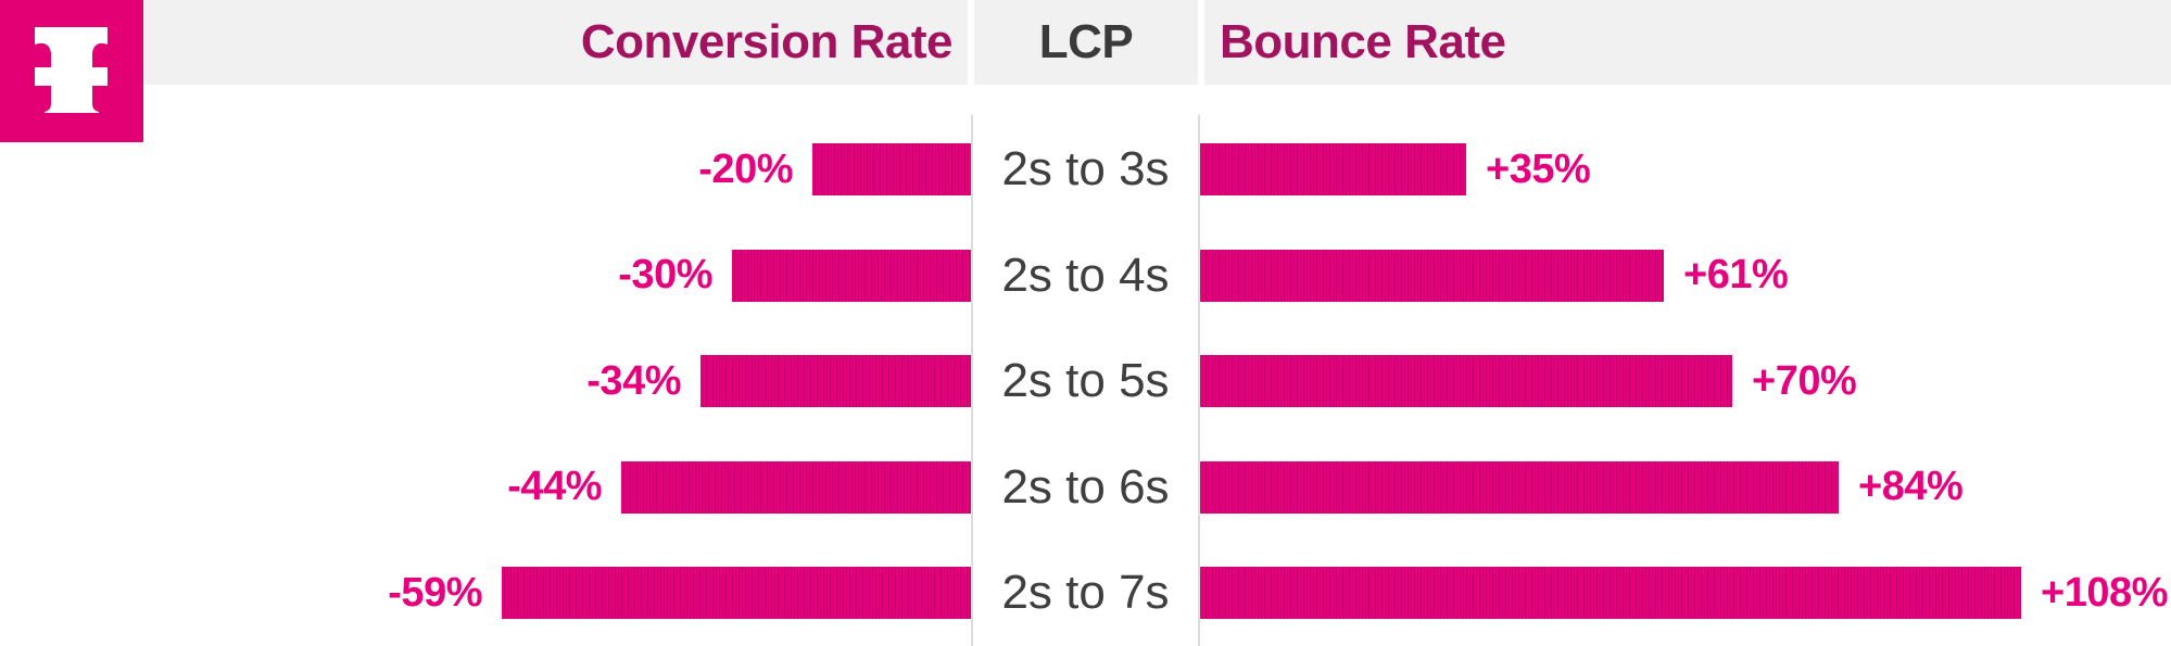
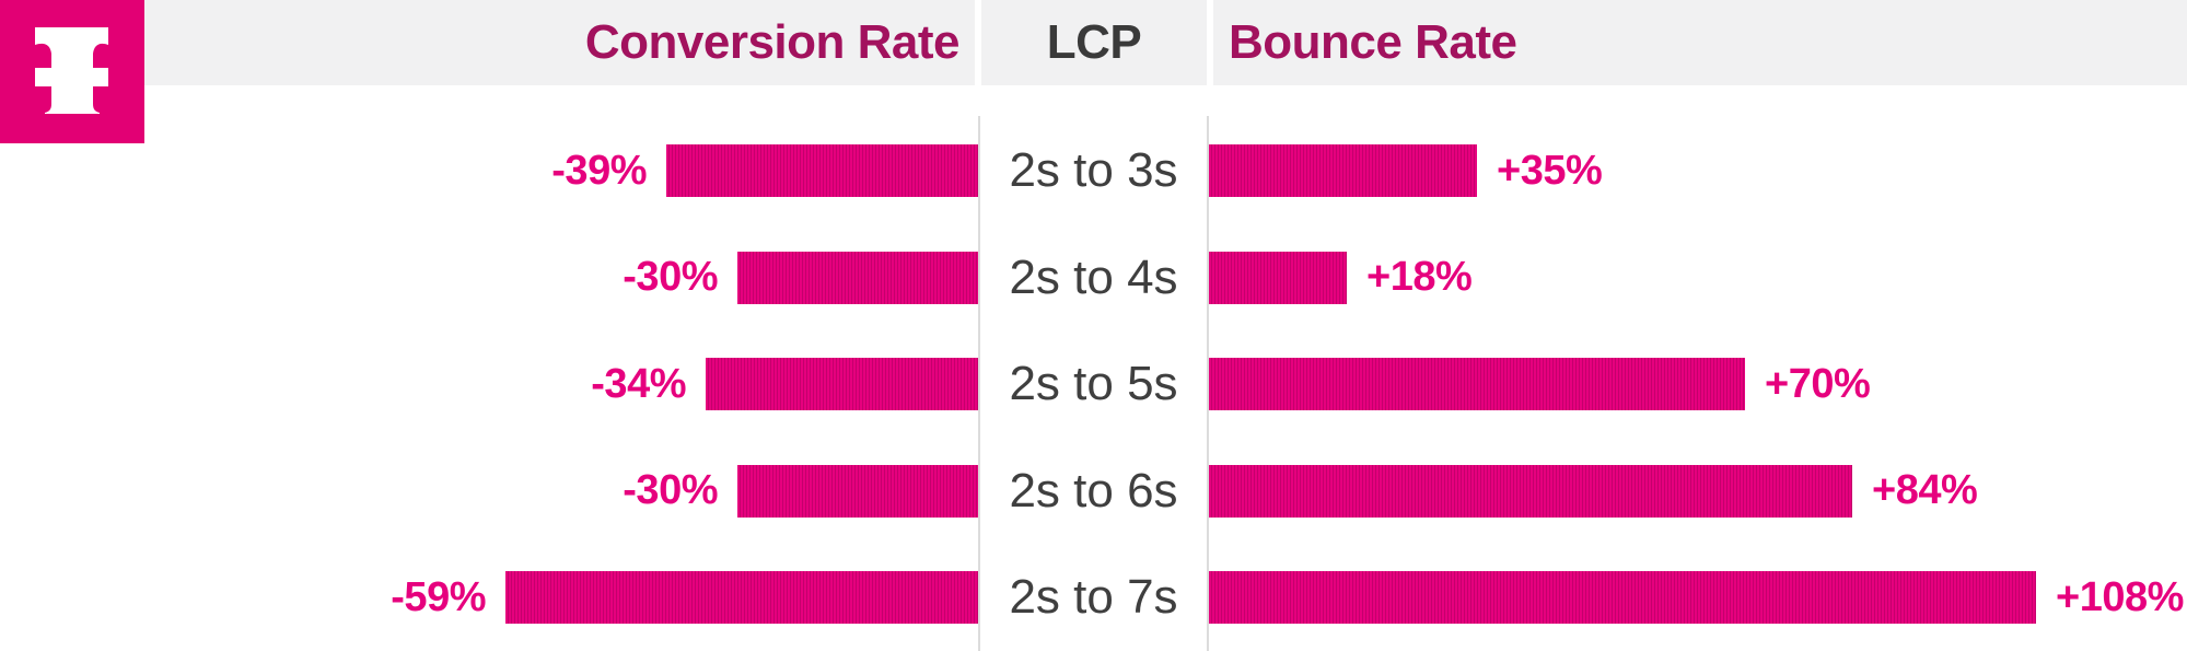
Conversion Rate/2s to 3s: -20% -> -39%
Bounce Rate/2s to 4s: +61% -> +18%
Conversion Rate/2s to 6s: -44% -> -30%
